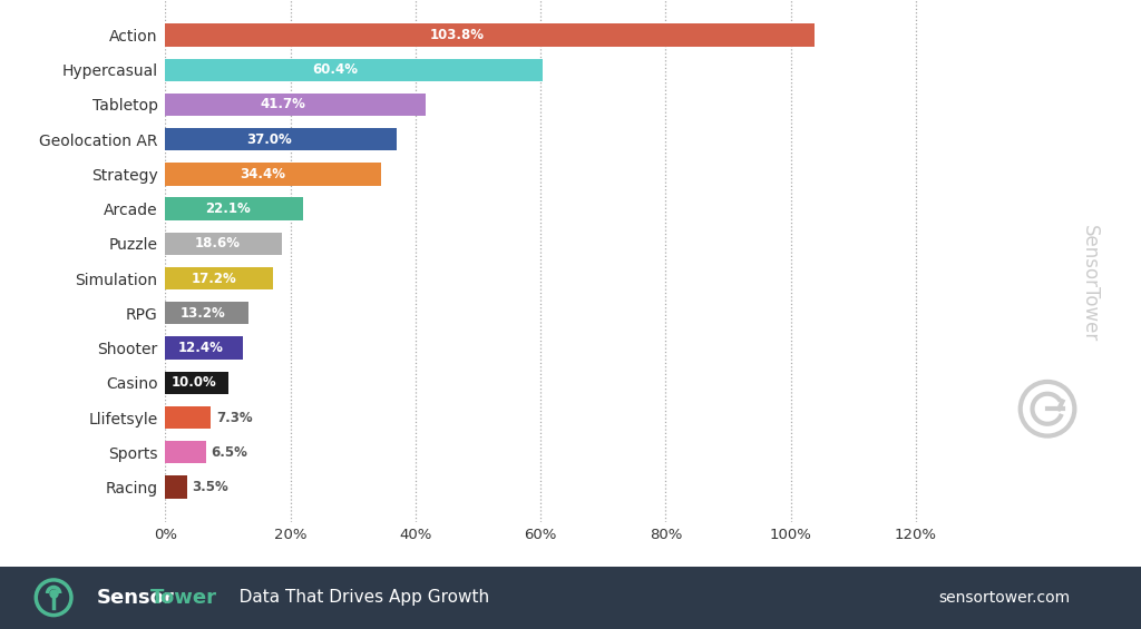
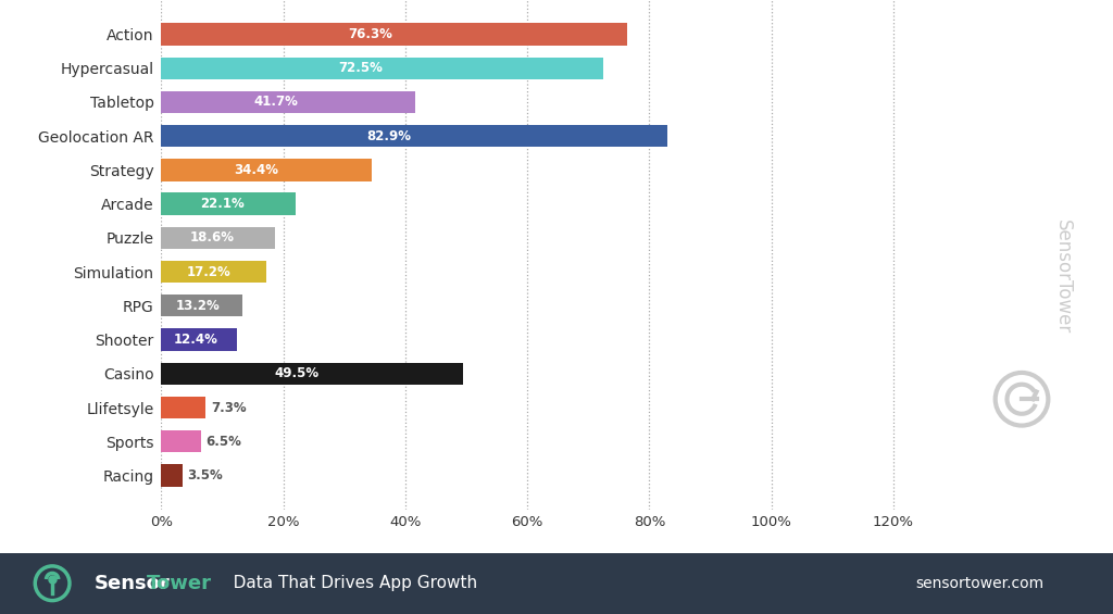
Action: 103.8% -> 76.3%
Hypercasual: 60.4% -> 72.5%
Geolocation AR: 37.0% -> 82.9%
Casino: 10.0% -> 49.5%
